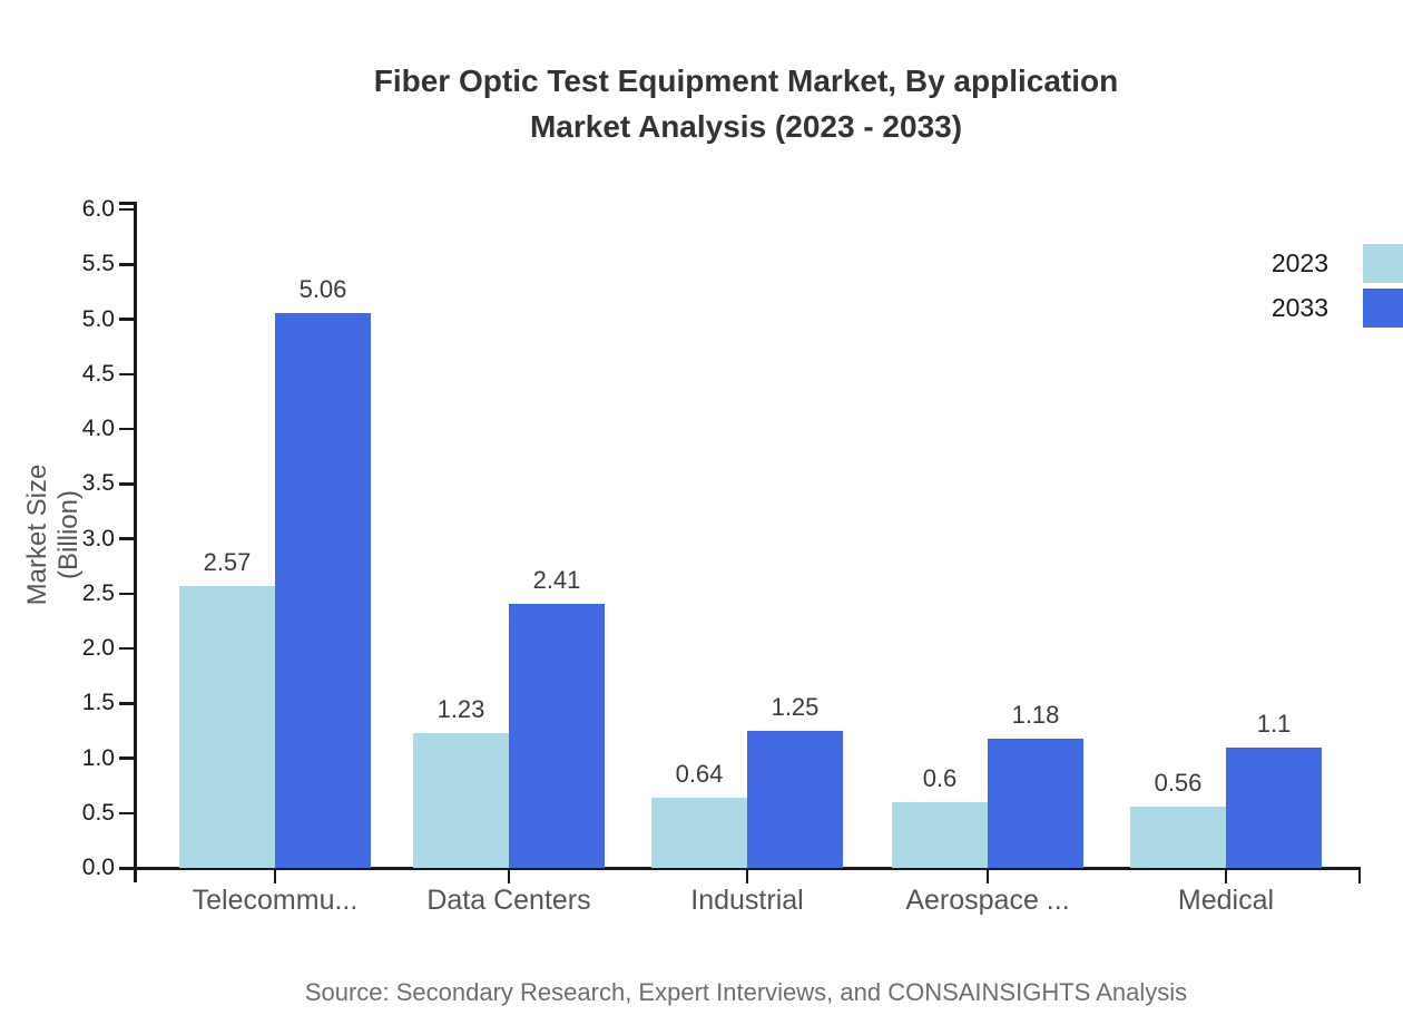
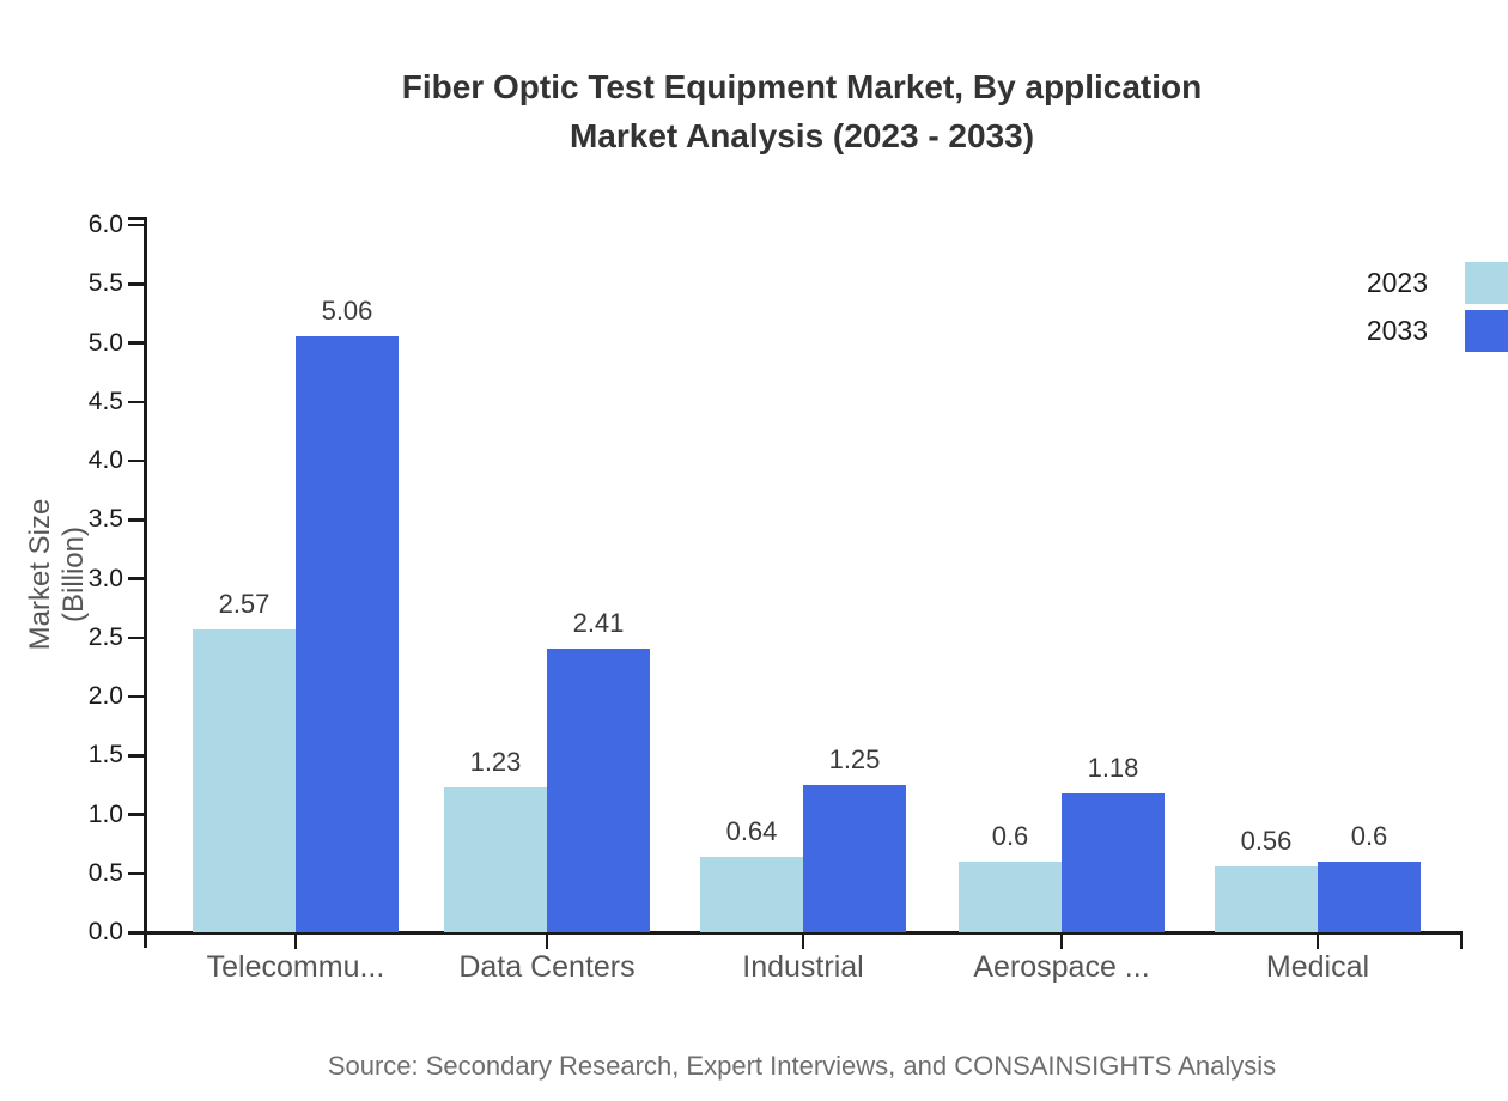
2033/Medical: 1.1 -> 0.6
